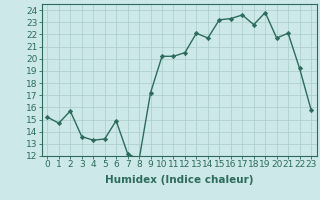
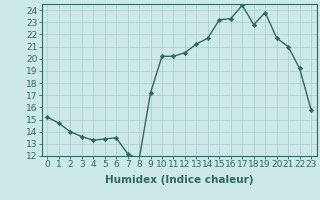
2: 15.7 -> 14.0
6: 14.9 -> 13.5
13: 22.1 -> 21.2
17: 23.6 -> 24.4
21: 22.1 -> 21.0
